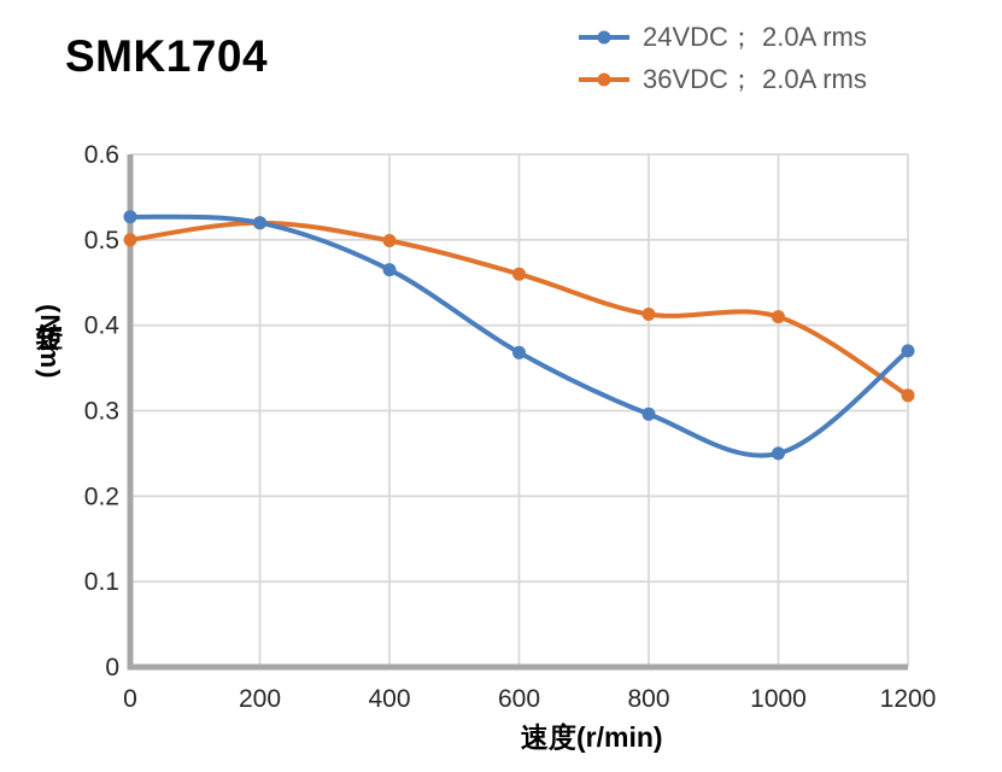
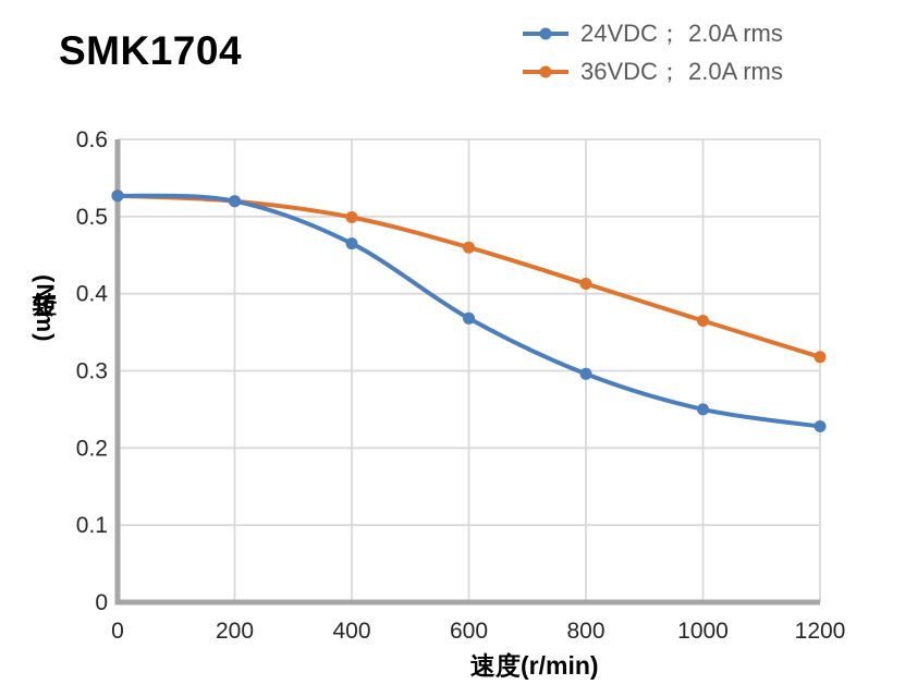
36VDC； 2.0A rms/0: 0.50 -> 0.53
36VDC； 2.0A rms/1000: 0.41 -> 0.36
24VDC； 2.0A rms/1200: 0.37 -> 0.23
